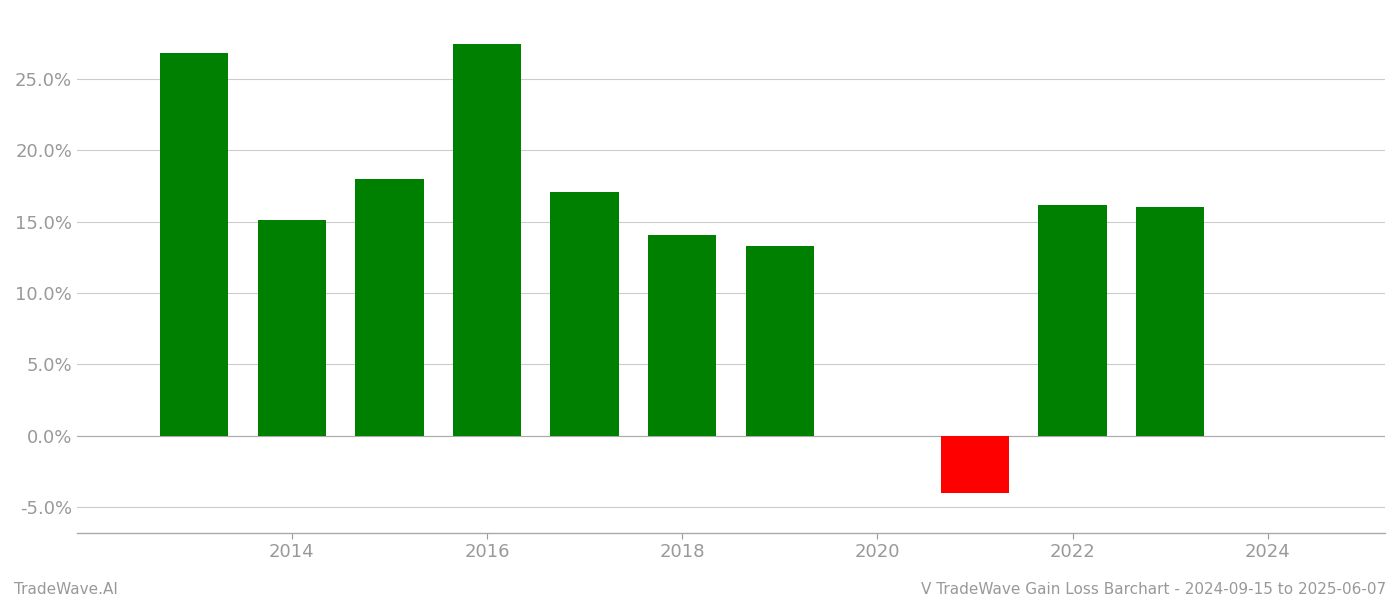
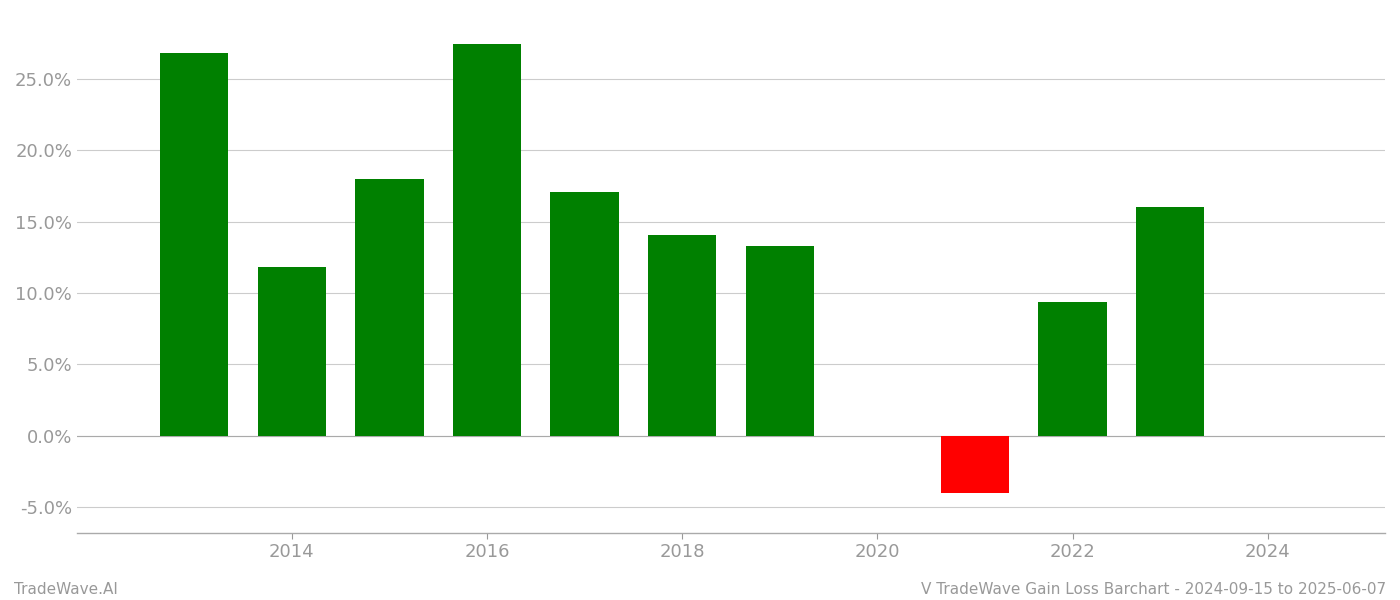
2014: 15.1% -> 11.8%
2022: 16.2% -> 9.4%
